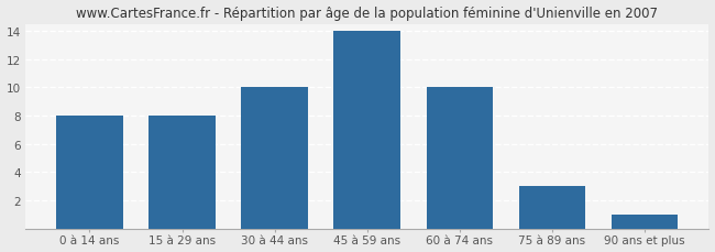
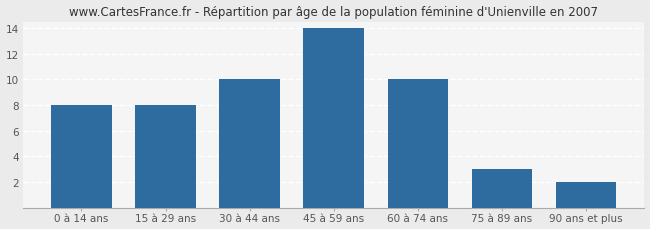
90 ans et plus: 1 -> 2
